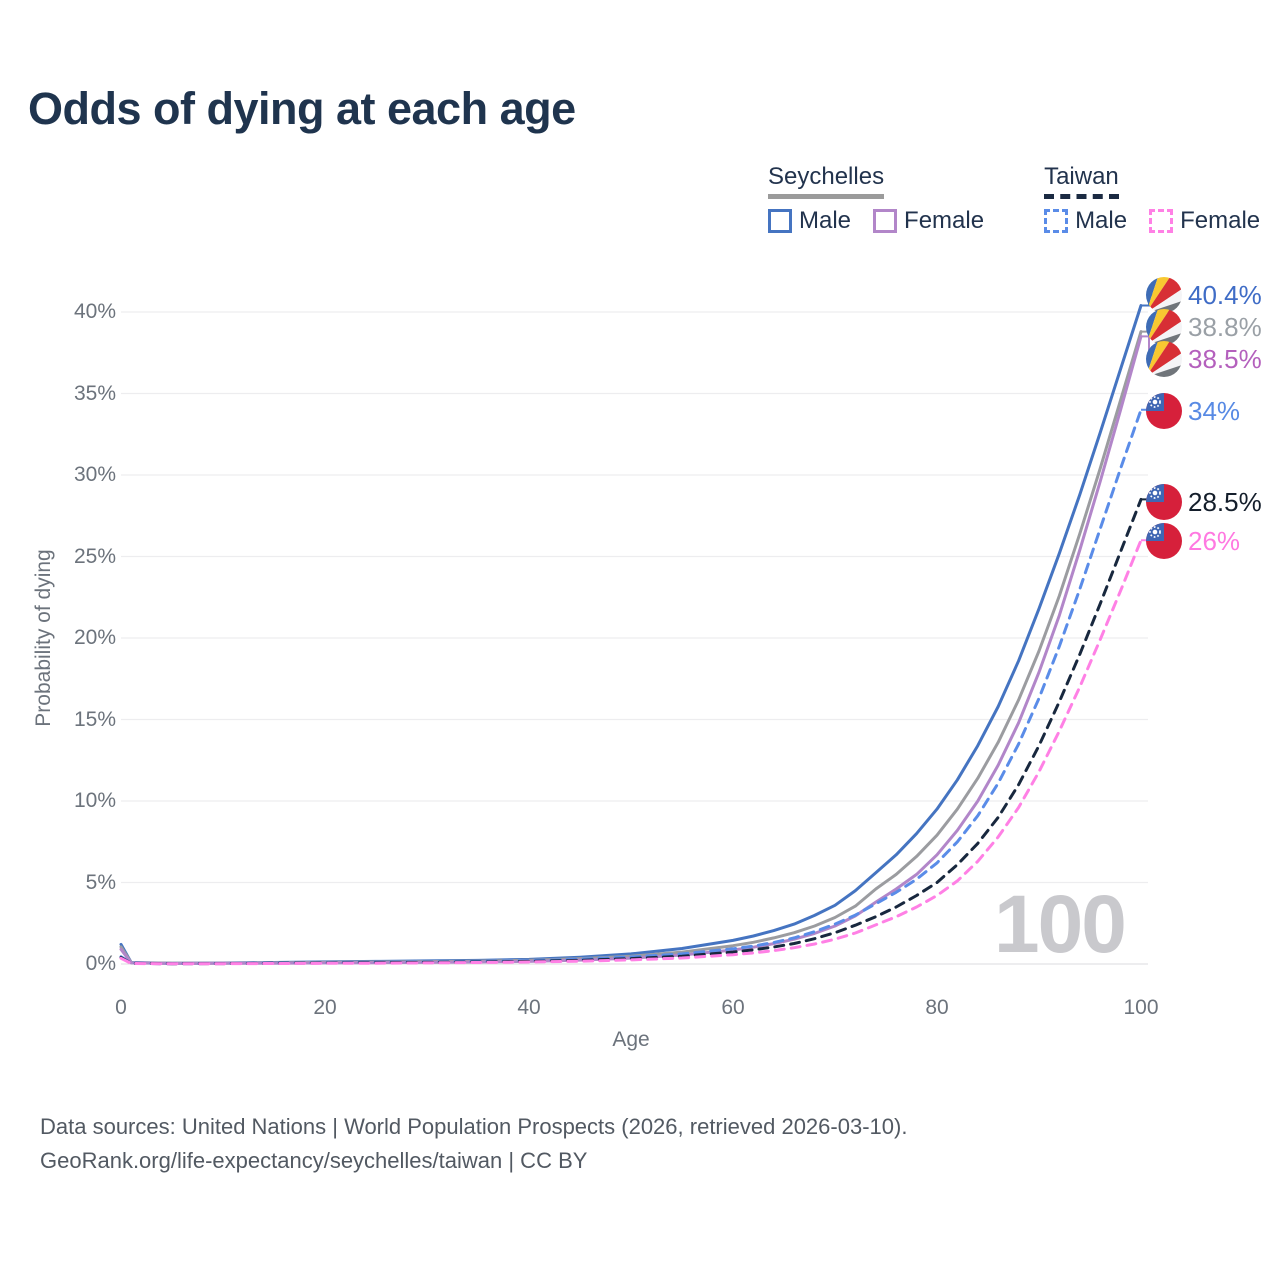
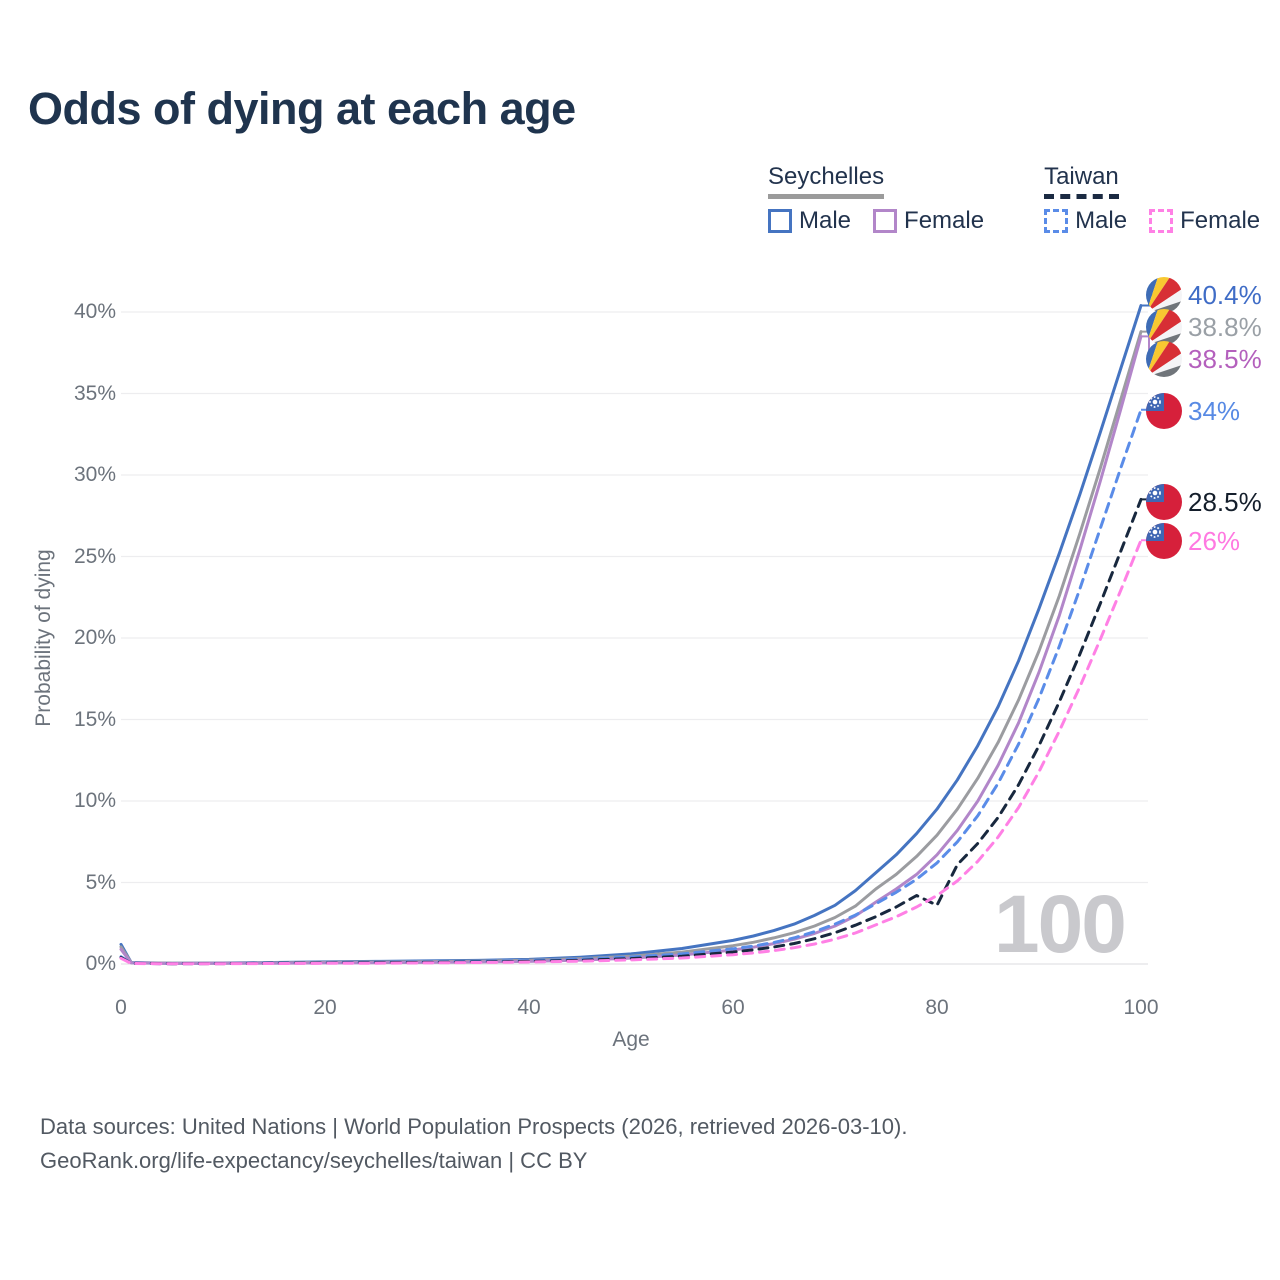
Taiwan/80: 5.0% -> 3.6%
